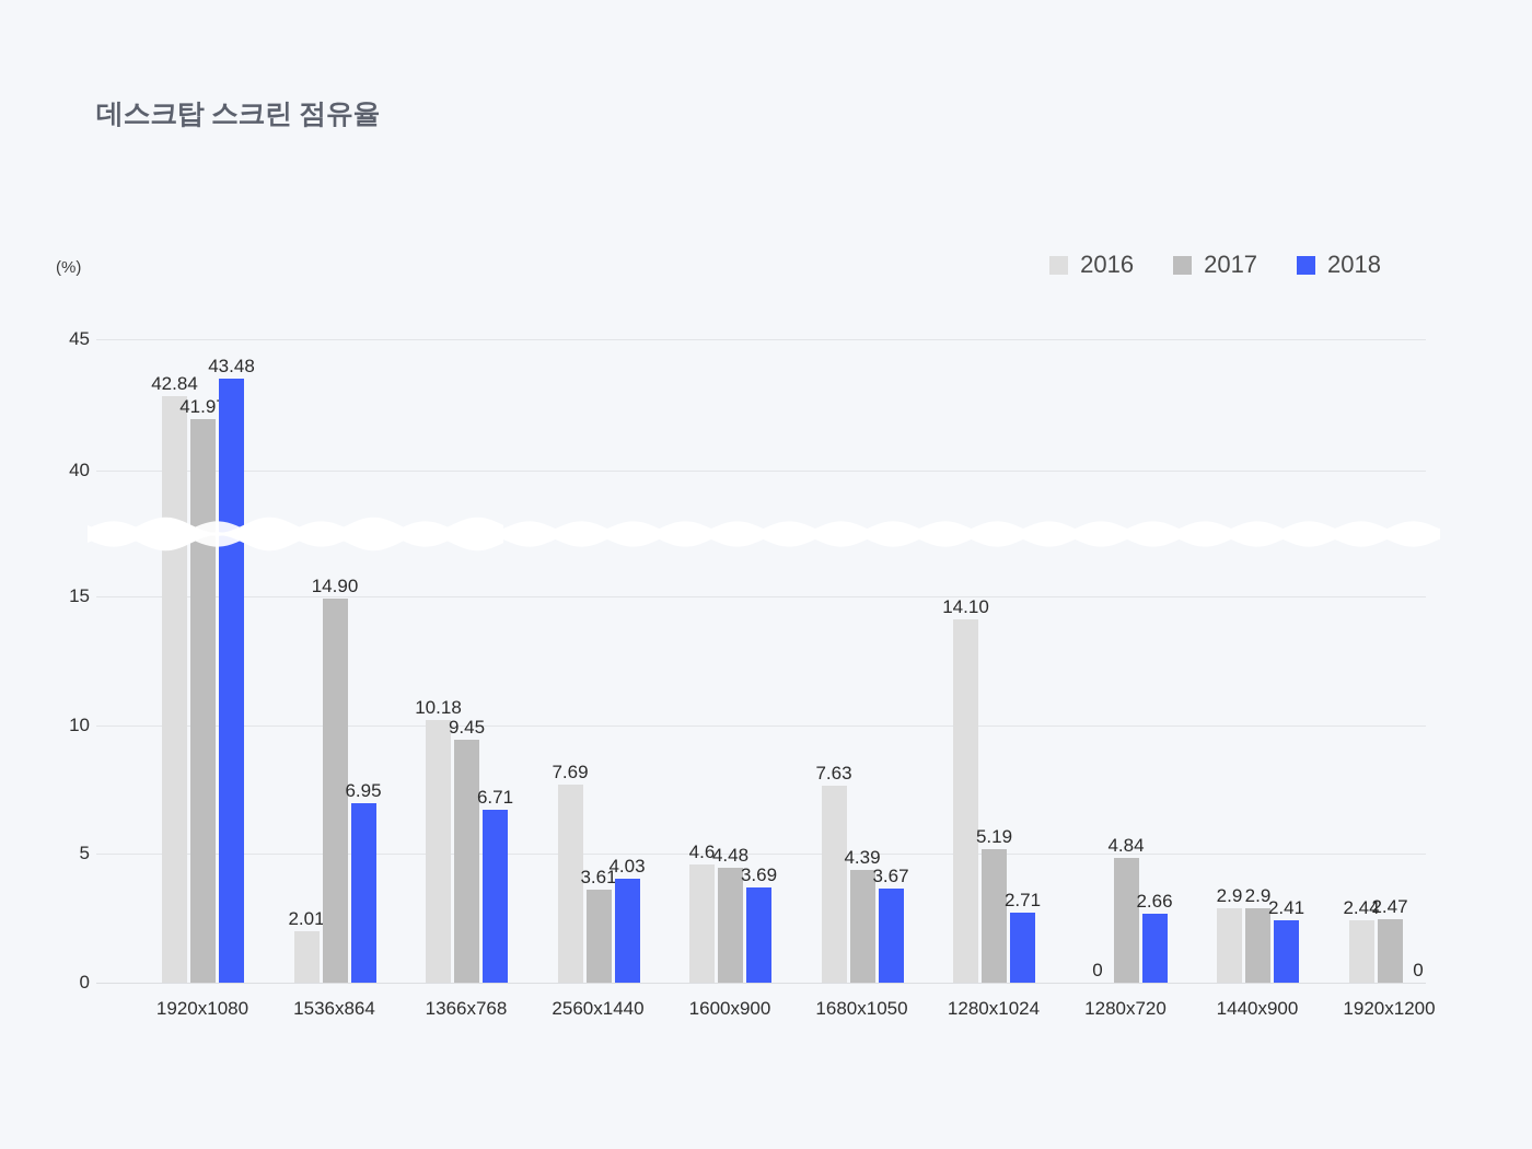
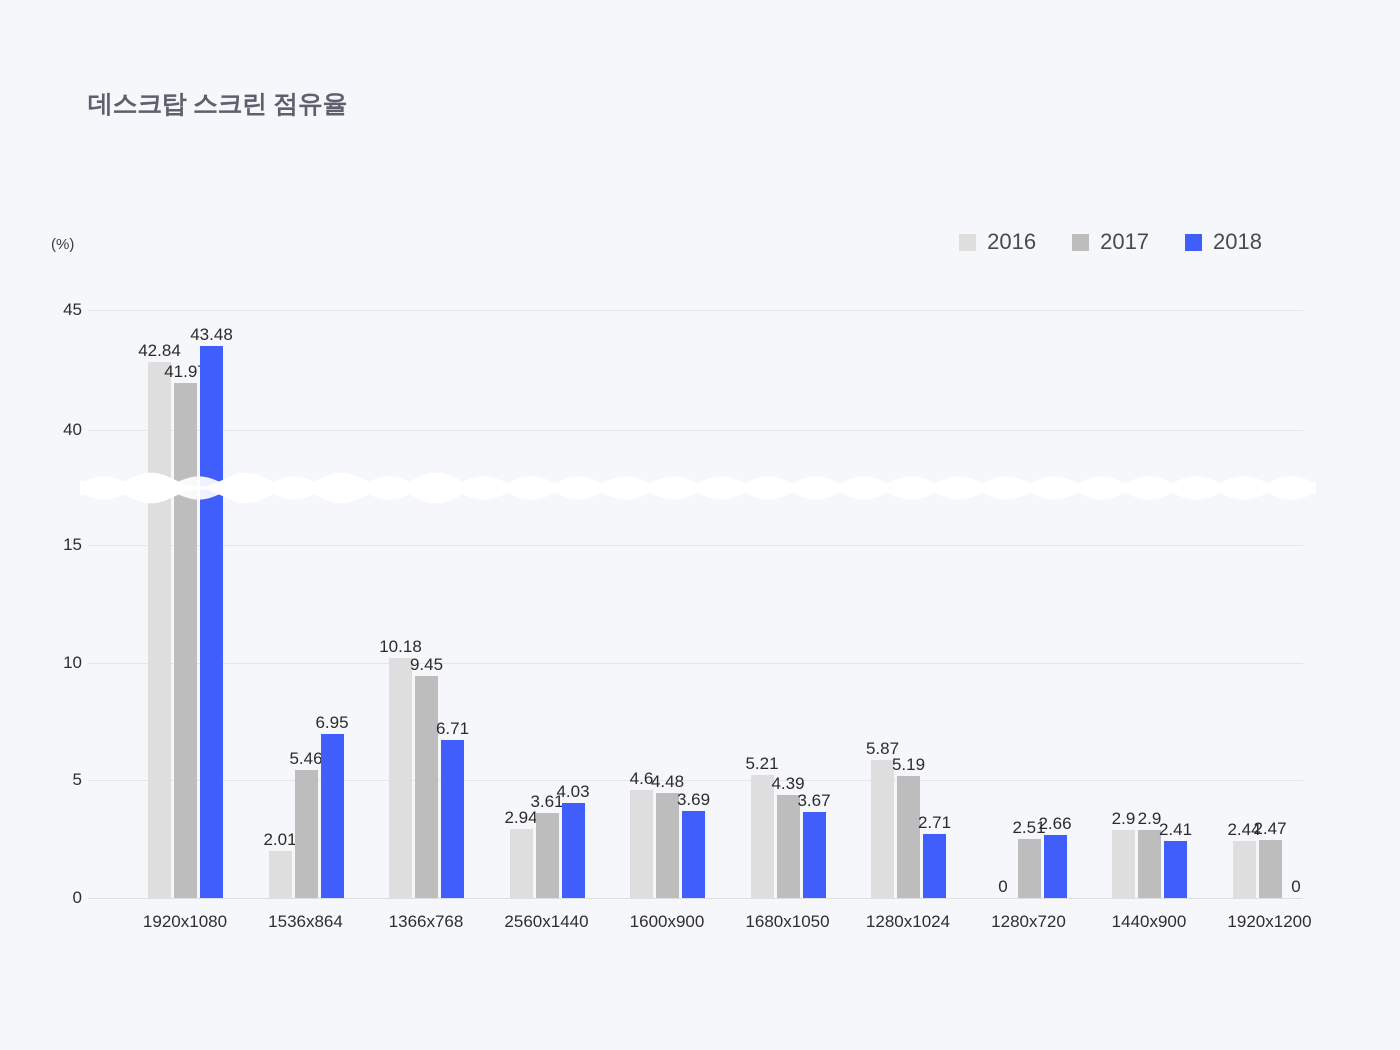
2017/1536x864: 14.90 -> 5.46
2016/2560x1440: 7.69 -> 2.94
2016/1680x1050: 7.63 -> 5.21
2016/1280x1024: 14.10 -> 5.87
2017/1280x720: 4.84 -> 2.51
